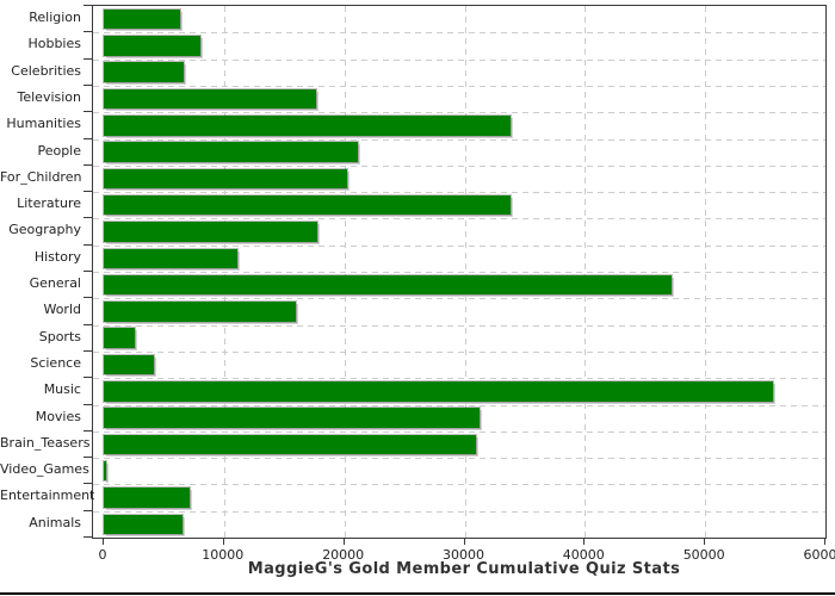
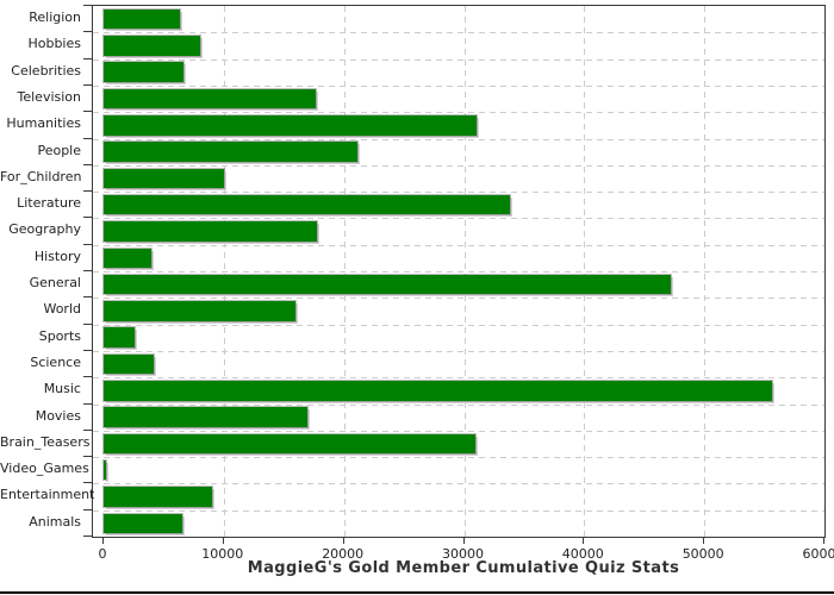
Humanities: 34000 -> 31000
For_Children: 20000 -> 10000
History: 11000 -> 4000
Movies: 31000 -> 17000
Entertainment: 7000 -> 9000
